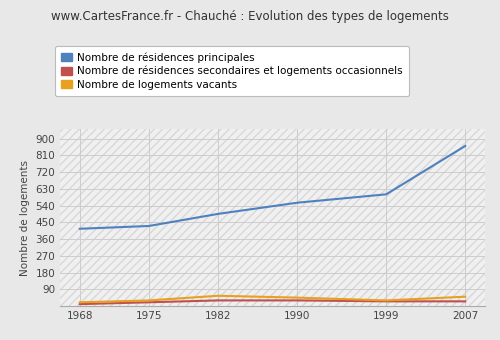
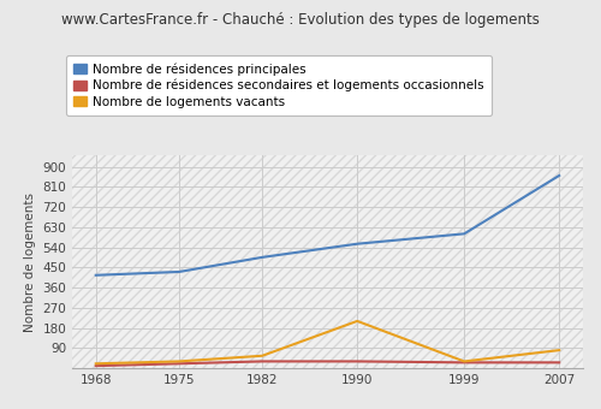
Nombre de logements vacants/1990: 40 -> 210
Nombre de logements vacants/2007: 50 -> 80
